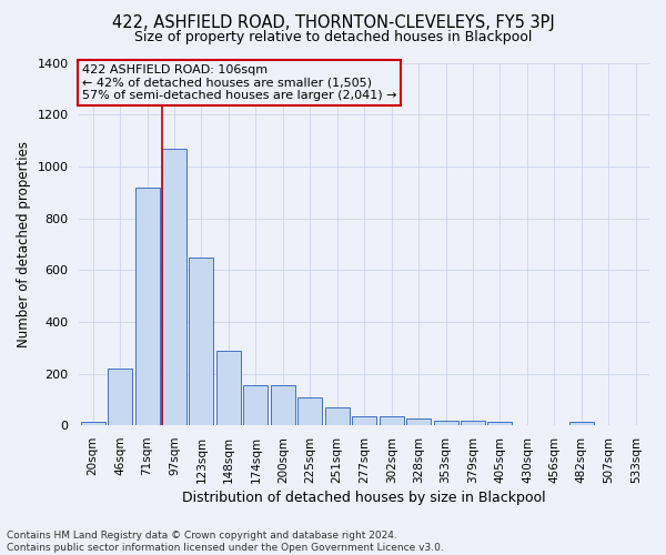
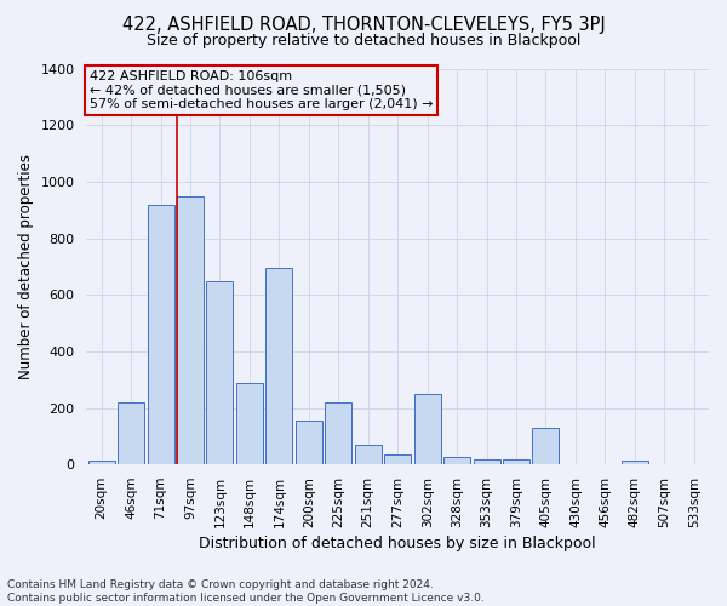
97sqm: 1070 -> 950
174sqm: 155 -> 695
225sqm: 110 -> 220
302sqm: 35 -> 250
405sqm: 15 -> 130
